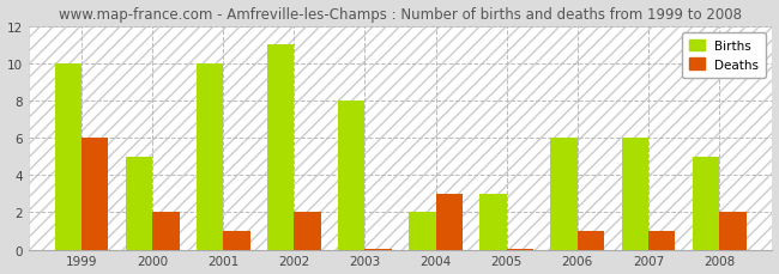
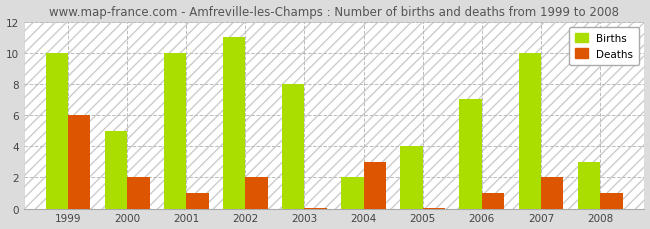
Births/2005: 3 -> 4
Births/2006: 6 -> 7
Births/2007: 6 -> 10
Deaths/2007: 1.0 -> 2.0
Births/2008: 5 -> 3
Deaths/2008: 2.0 -> 1.0
